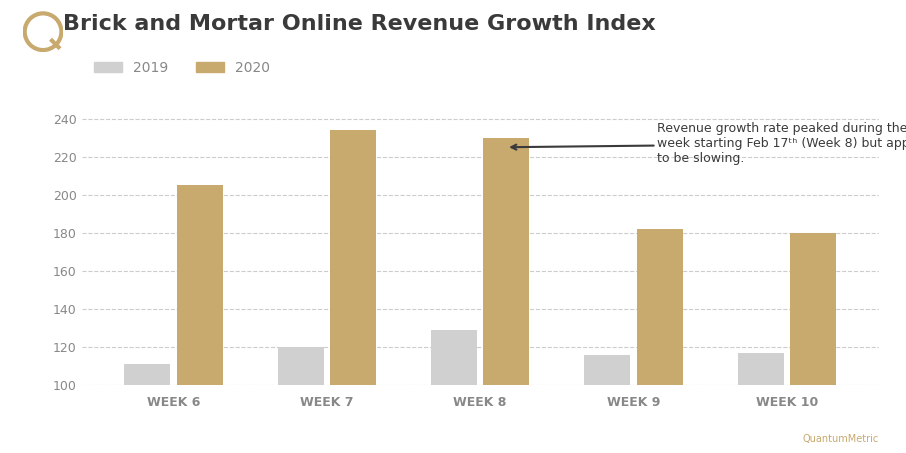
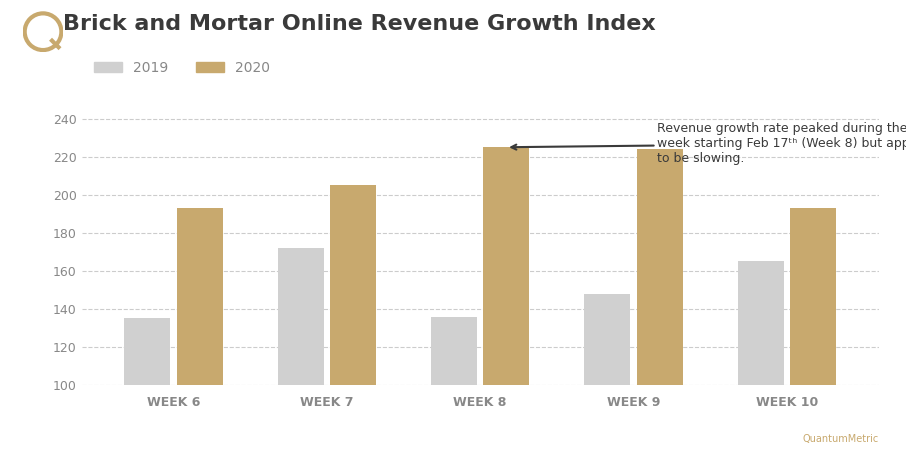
2019/WEEK 6: 111 -> 135
2020/WEEK 6: 205 -> 193
2019/WEEK 7: 120 -> 172
2020/WEEK 7: 234 -> 205
2019/WEEK 8: 129 -> 136
2020/WEEK 8: 230 -> 225
2019/WEEK 9: 116 -> 148
2020/WEEK 9: 182 -> 224
2019/WEEK 10: 117 -> 165
2020/WEEK 10: 180 -> 193
